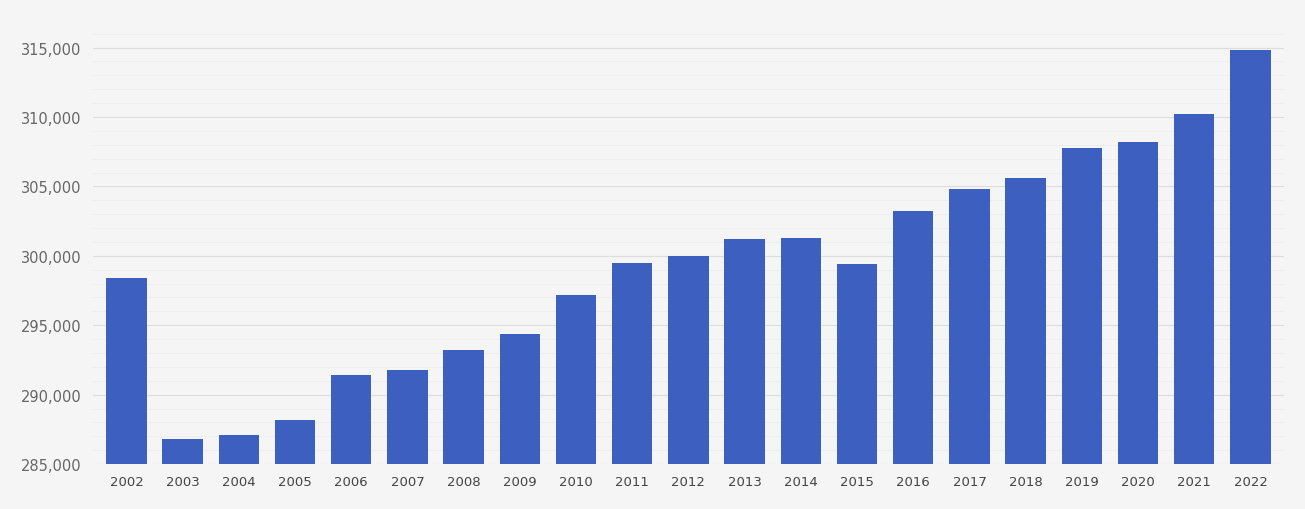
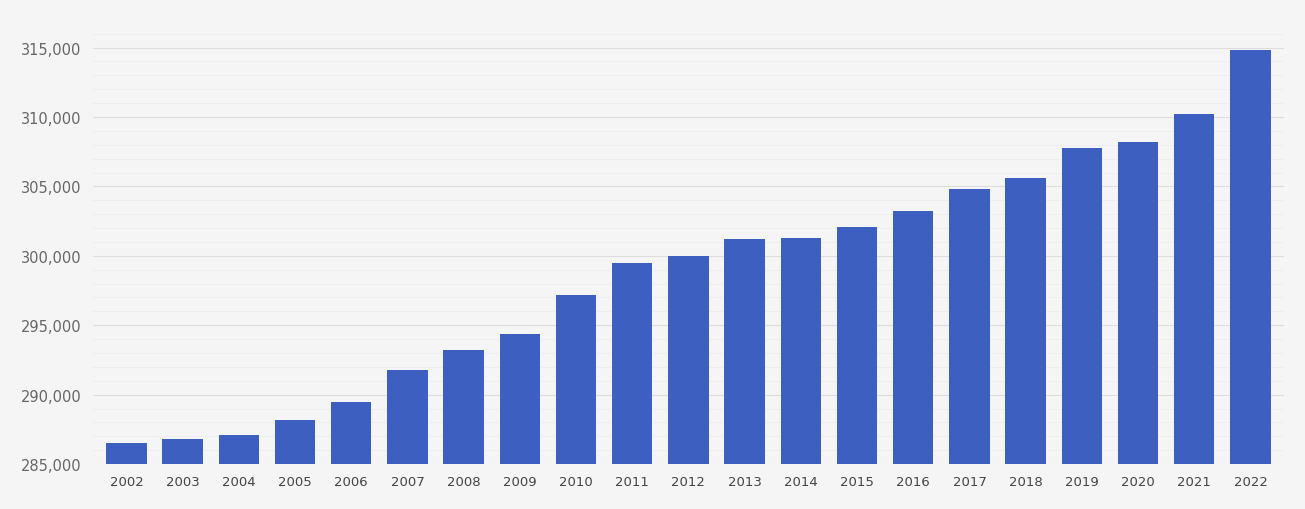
2002: 298,400 -> 286,500
2006: 291,400 -> 289,500
2015: 299,400 -> 302,100
